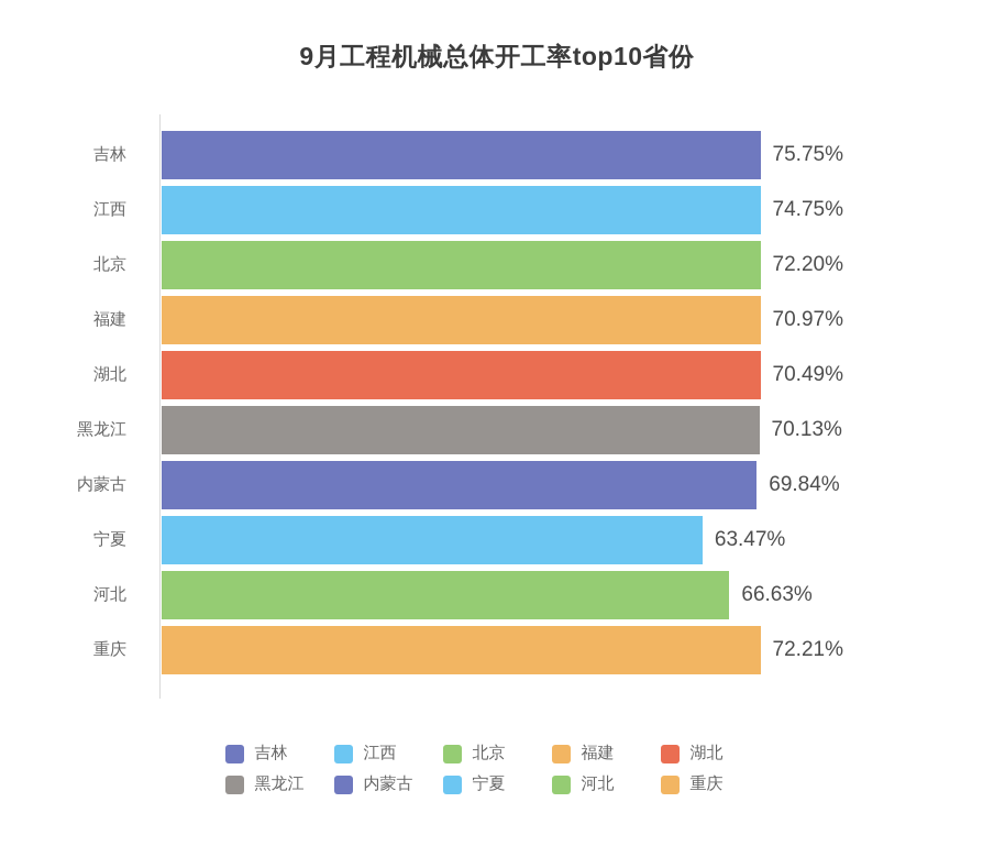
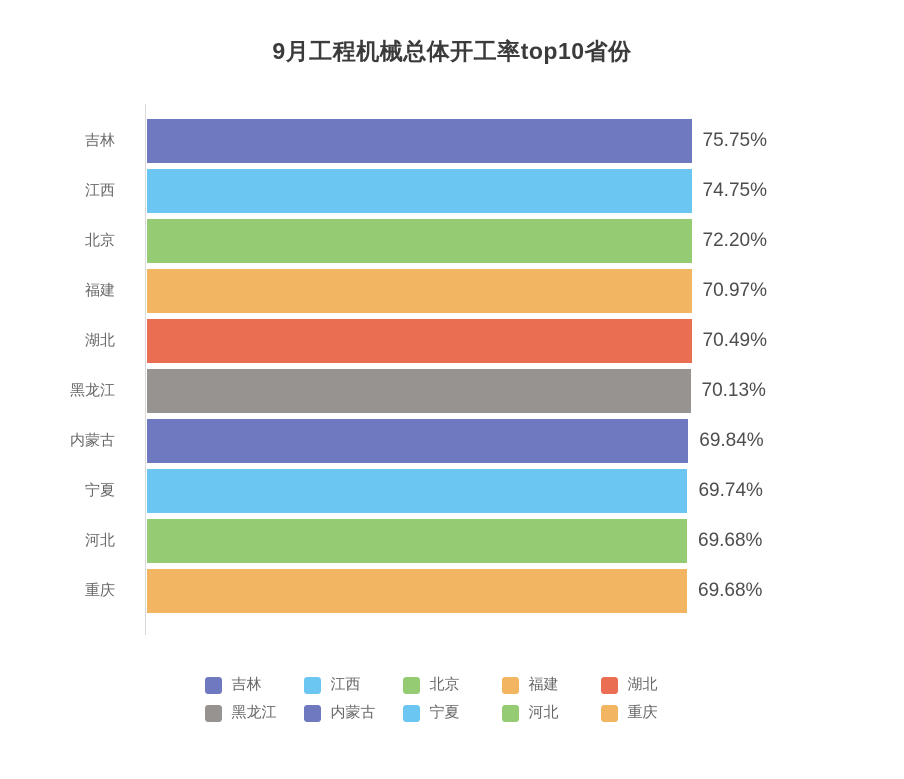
宁夏: 63.47% -> 69.74%
河北: 66.63% -> 69.68%
重庆: 72.21% -> 69.68%
